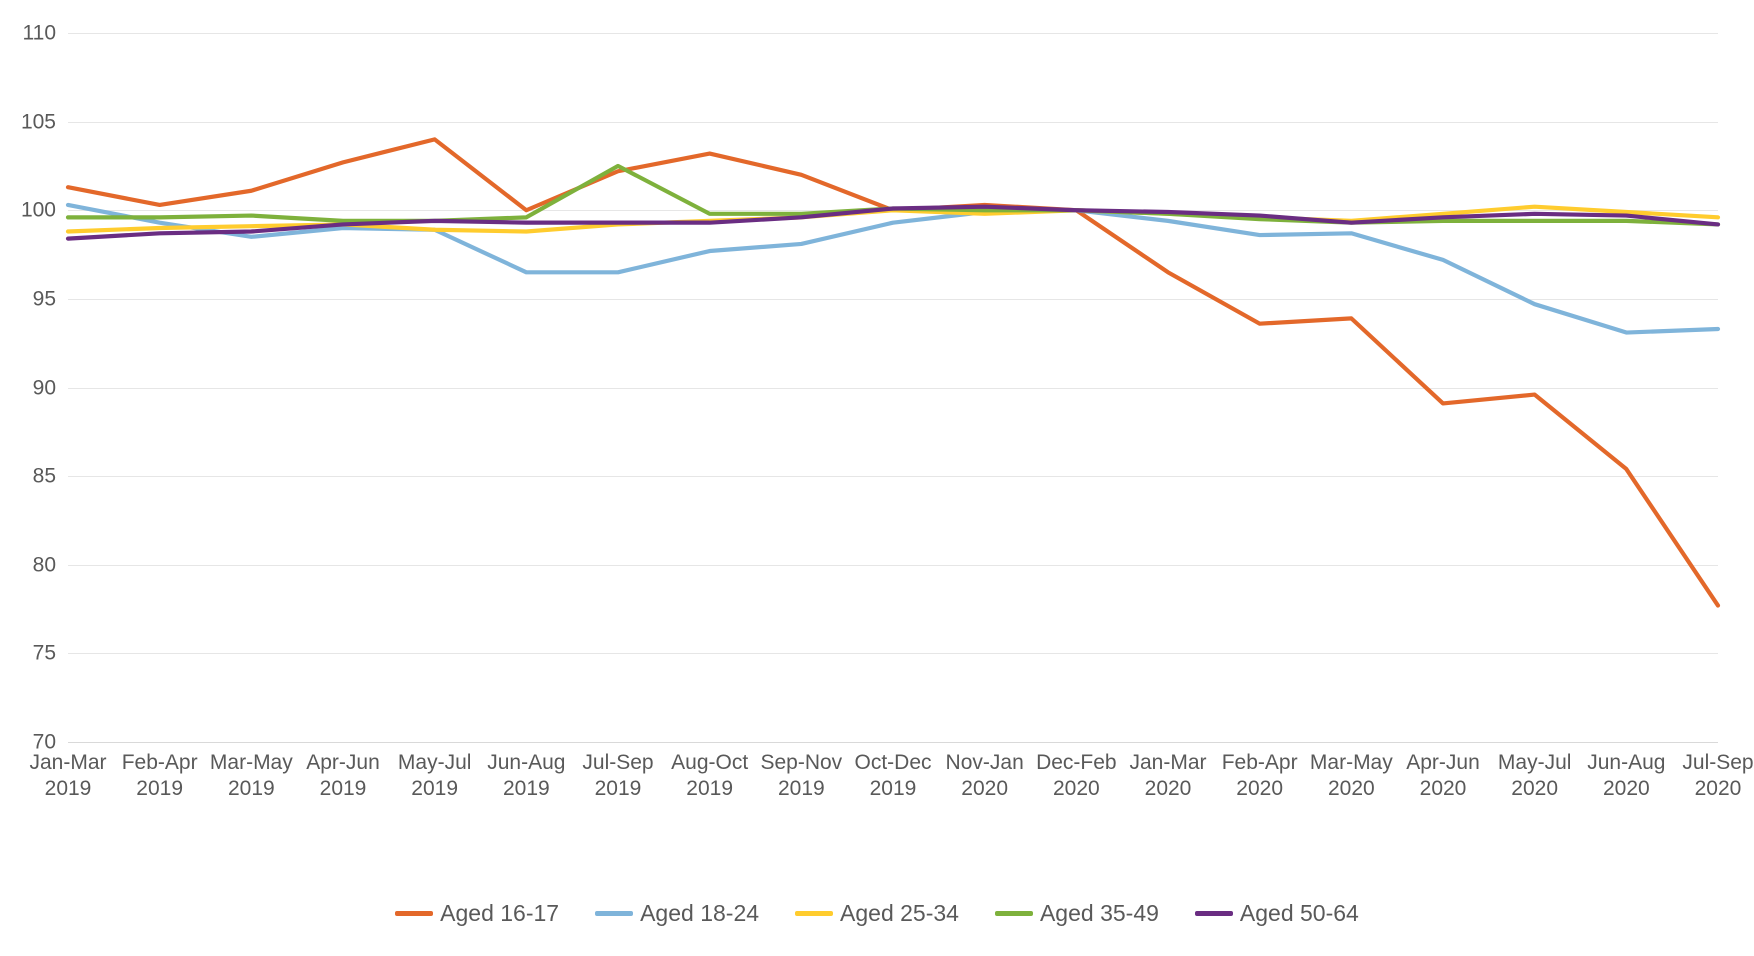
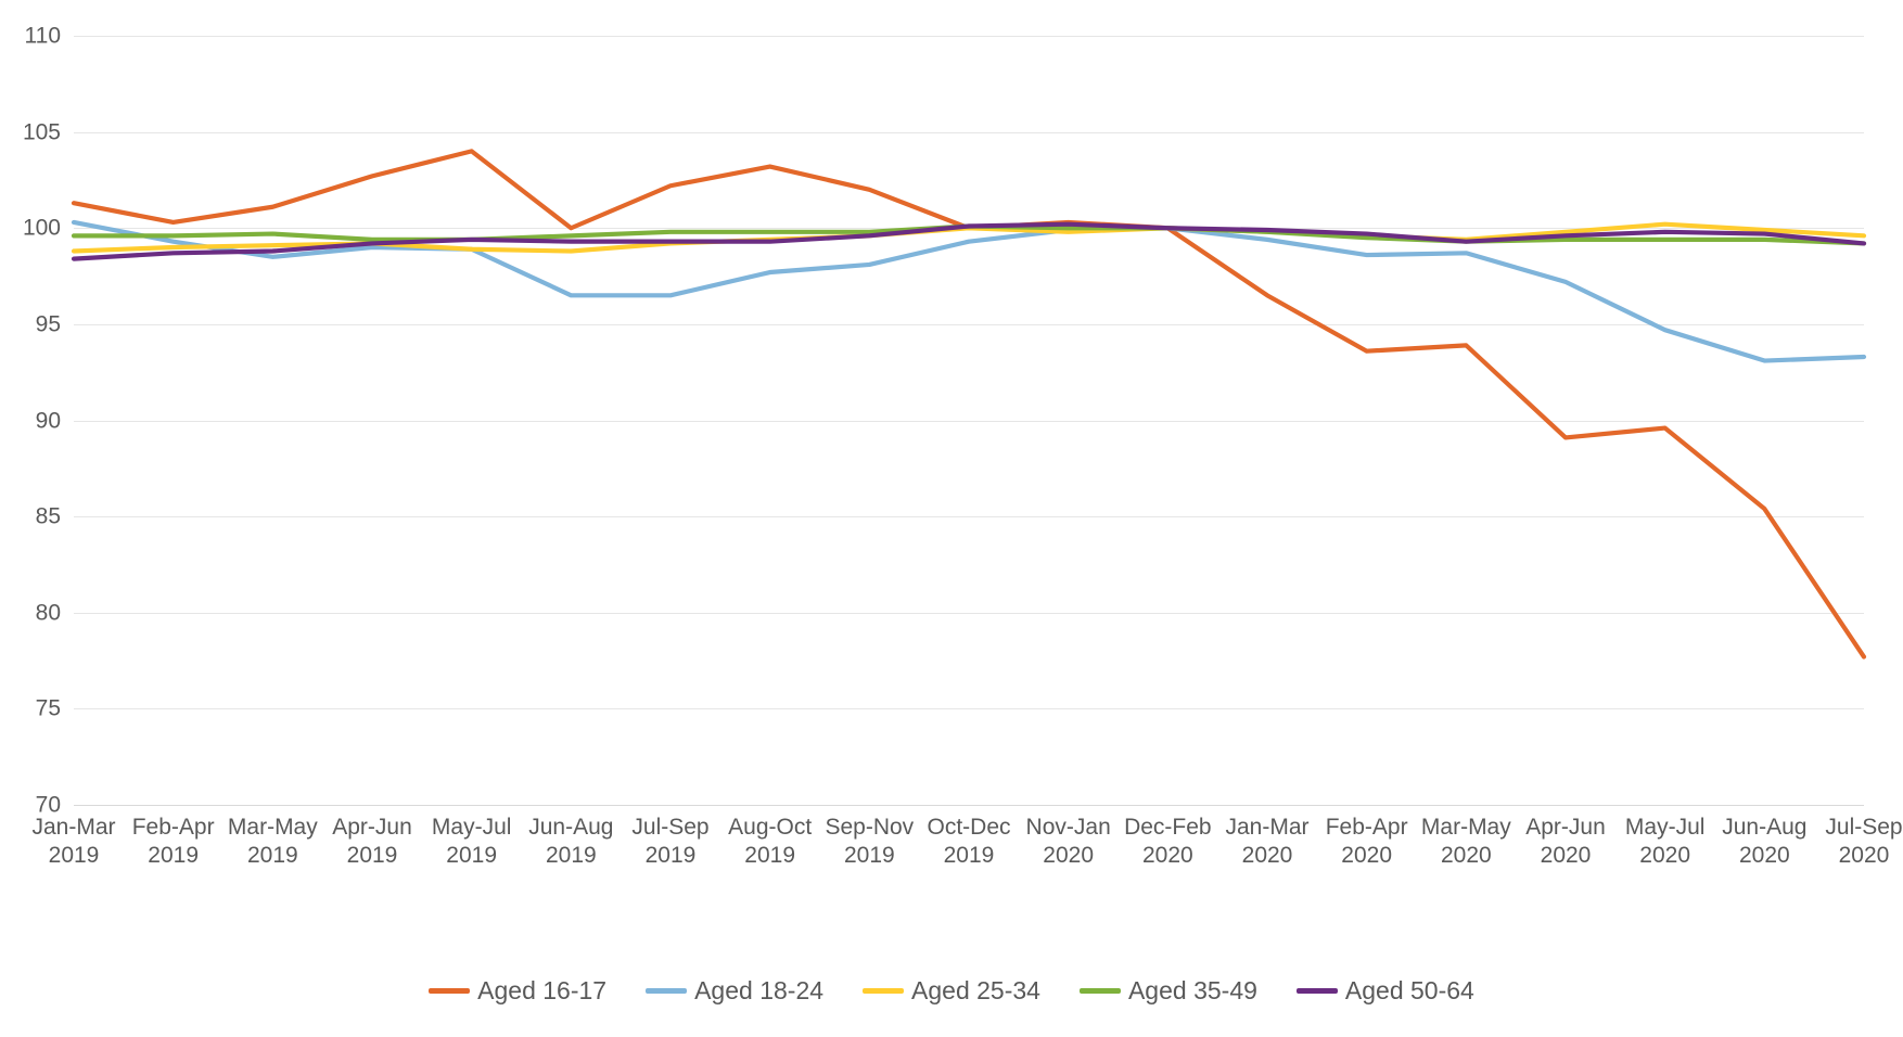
Aged 35-49/Jul-Sep 2019: 102.5 -> 99.8
